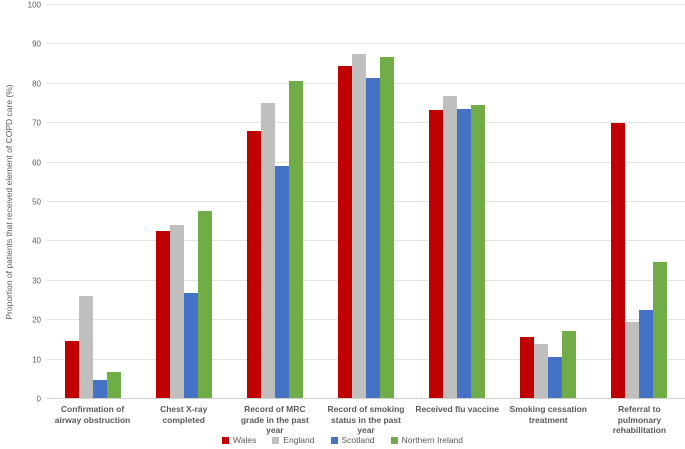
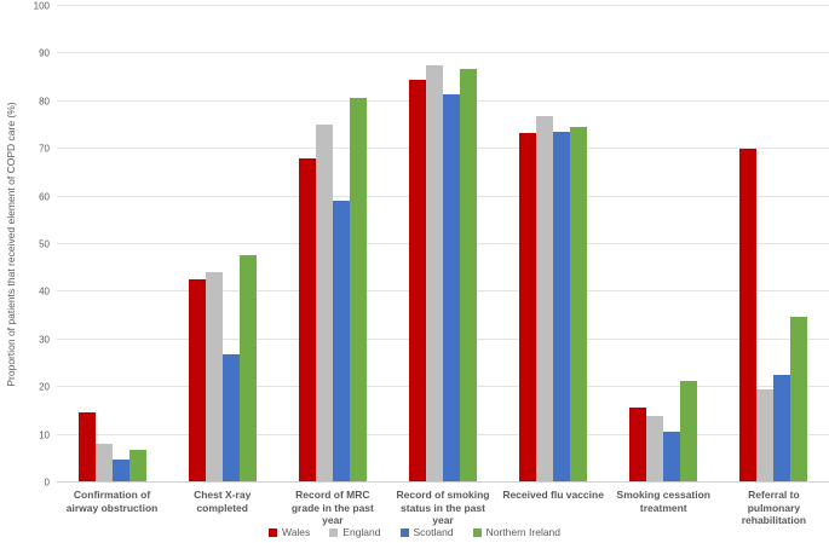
England/Confirmation of airway obstruction: 26 -> 8
Northern Ireland/Smoking cessation treatment: 17 -> 21
